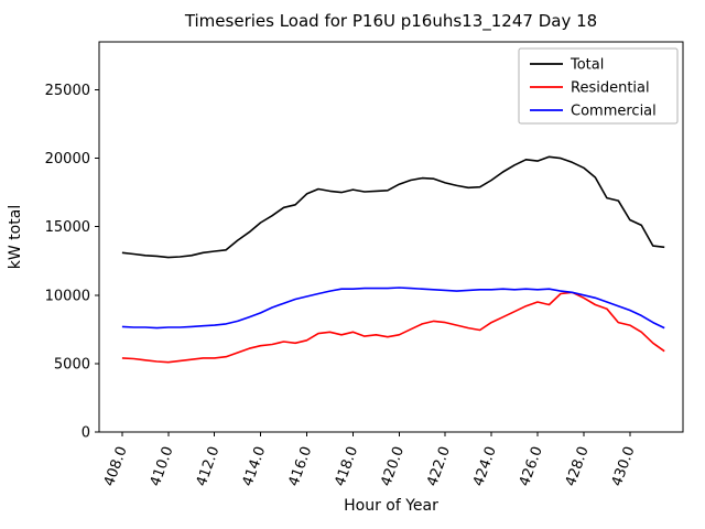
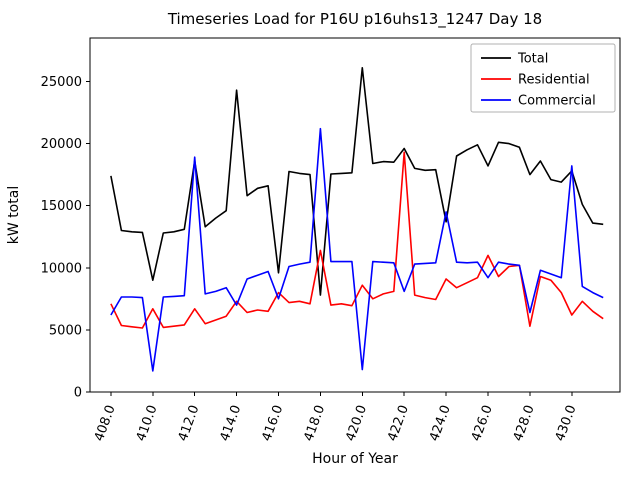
Total/408.0: 13100 -> 17400
Residential/408.0: 5400 -> 7100
Commercial/408.0: 7700 -> 6200
Total/410.0: 12800 -> 9000
Residential/410.0: 5100 -> 6700
Commercial/410.0: 7600 -> 1700
Total/412.0: 13200 -> 18600
Residential/412.0: 5400 -> 6700
Commercial/412.0: 7800 -> 18900
Total/414.0: 15300 -> 24300
Residential/414.0: 6300 -> 7300
Commercial/414.0: 8700 -> 7000
Total/416.0: 17400 -> 9600
Residential/416.0: 6700 -> 8000
Commercial/416.0: 9900 -> 7500
Total/418.0: 17700 -> 7800
Residential/418.0: 7300 -> 11400
Commercial/418.0: 10400 -> 21200
Total/420.0: 18100 -> 26100
Residential/420.0: 7100 -> 8600
Commercial/420.0: 10600 -> 1800
Total/422.0: 18200 -> 19600
Residential/422.0: 8000 -> 19300
Commercial/422.0: 10400 -> 8100
Total/424.0: 18400 -> 13700
Residential/424.0: 8000 -> 9100
Commercial/424.0: 10400 -> 14500
Total/426.0: 19800 -> 18200
Residential/426.0: 9500 -> 11000
Commercial/426.0: 10400 -> 9200
Total/428.0: 19300 -> 17500
Residential/428.0: 9800 -> 5300
Commercial/428.0: 10000 -> 6400
Total/430.0: 15500 -> 17800
Residential/430.0: 7800 -> 6200
Commercial/430.0: 8900 -> 18200
